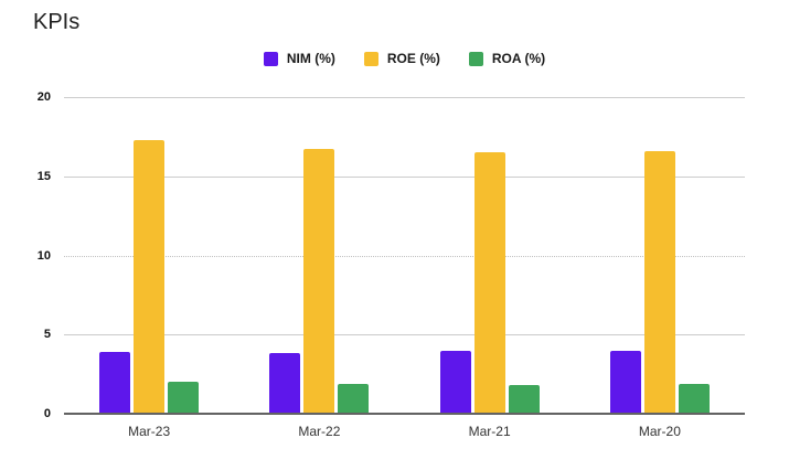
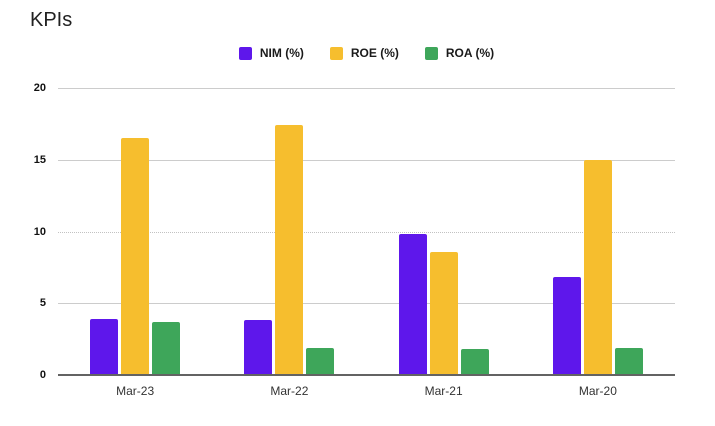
ROE (%)/Mar-23: 17.3 -> 16.5
ROA (%)/Mar-23: 2.0 -> 3.7
ROE (%)/Mar-22: 16.7 -> 17.4
NIM (%)/Mar-21: 4.0 -> 9.8
ROE (%)/Mar-21: 16.5 -> 8.6
NIM (%)/Mar-20: 4.0 -> 6.8
ROE (%)/Mar-20: 16.6 -> 15.0
